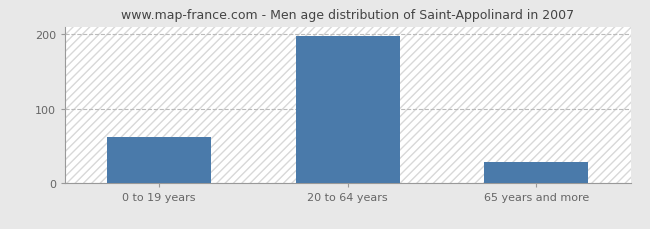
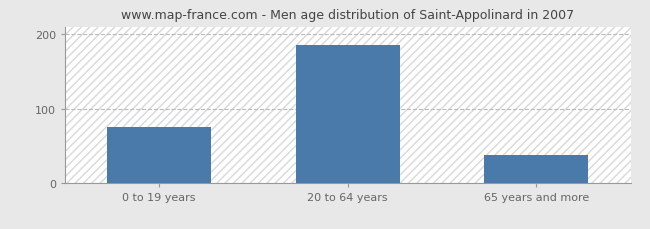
0 to 19 years: 62 -> 75
20 to 64 years: 198 -> 185
65 years and more: 28 -> 38
